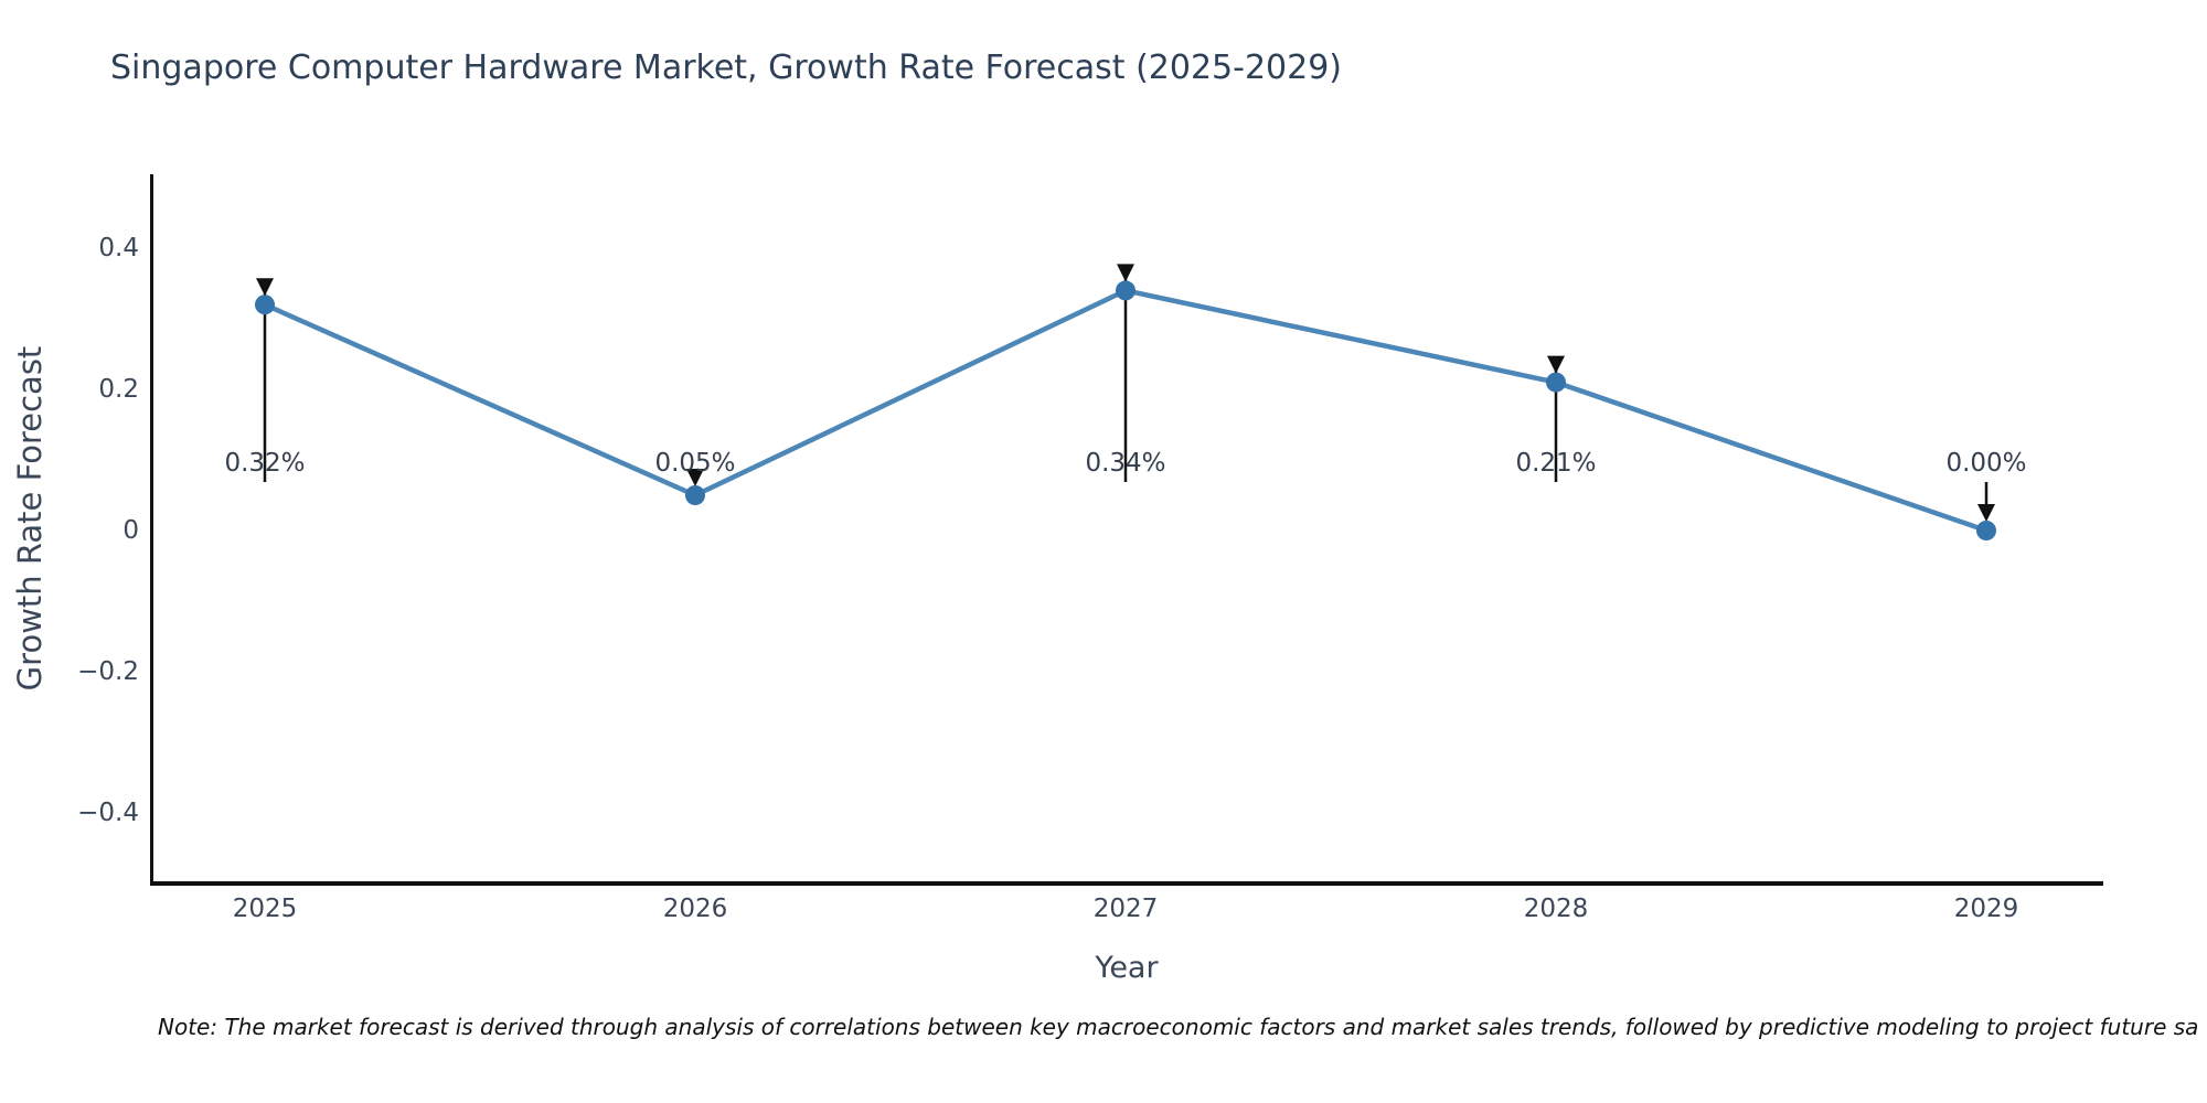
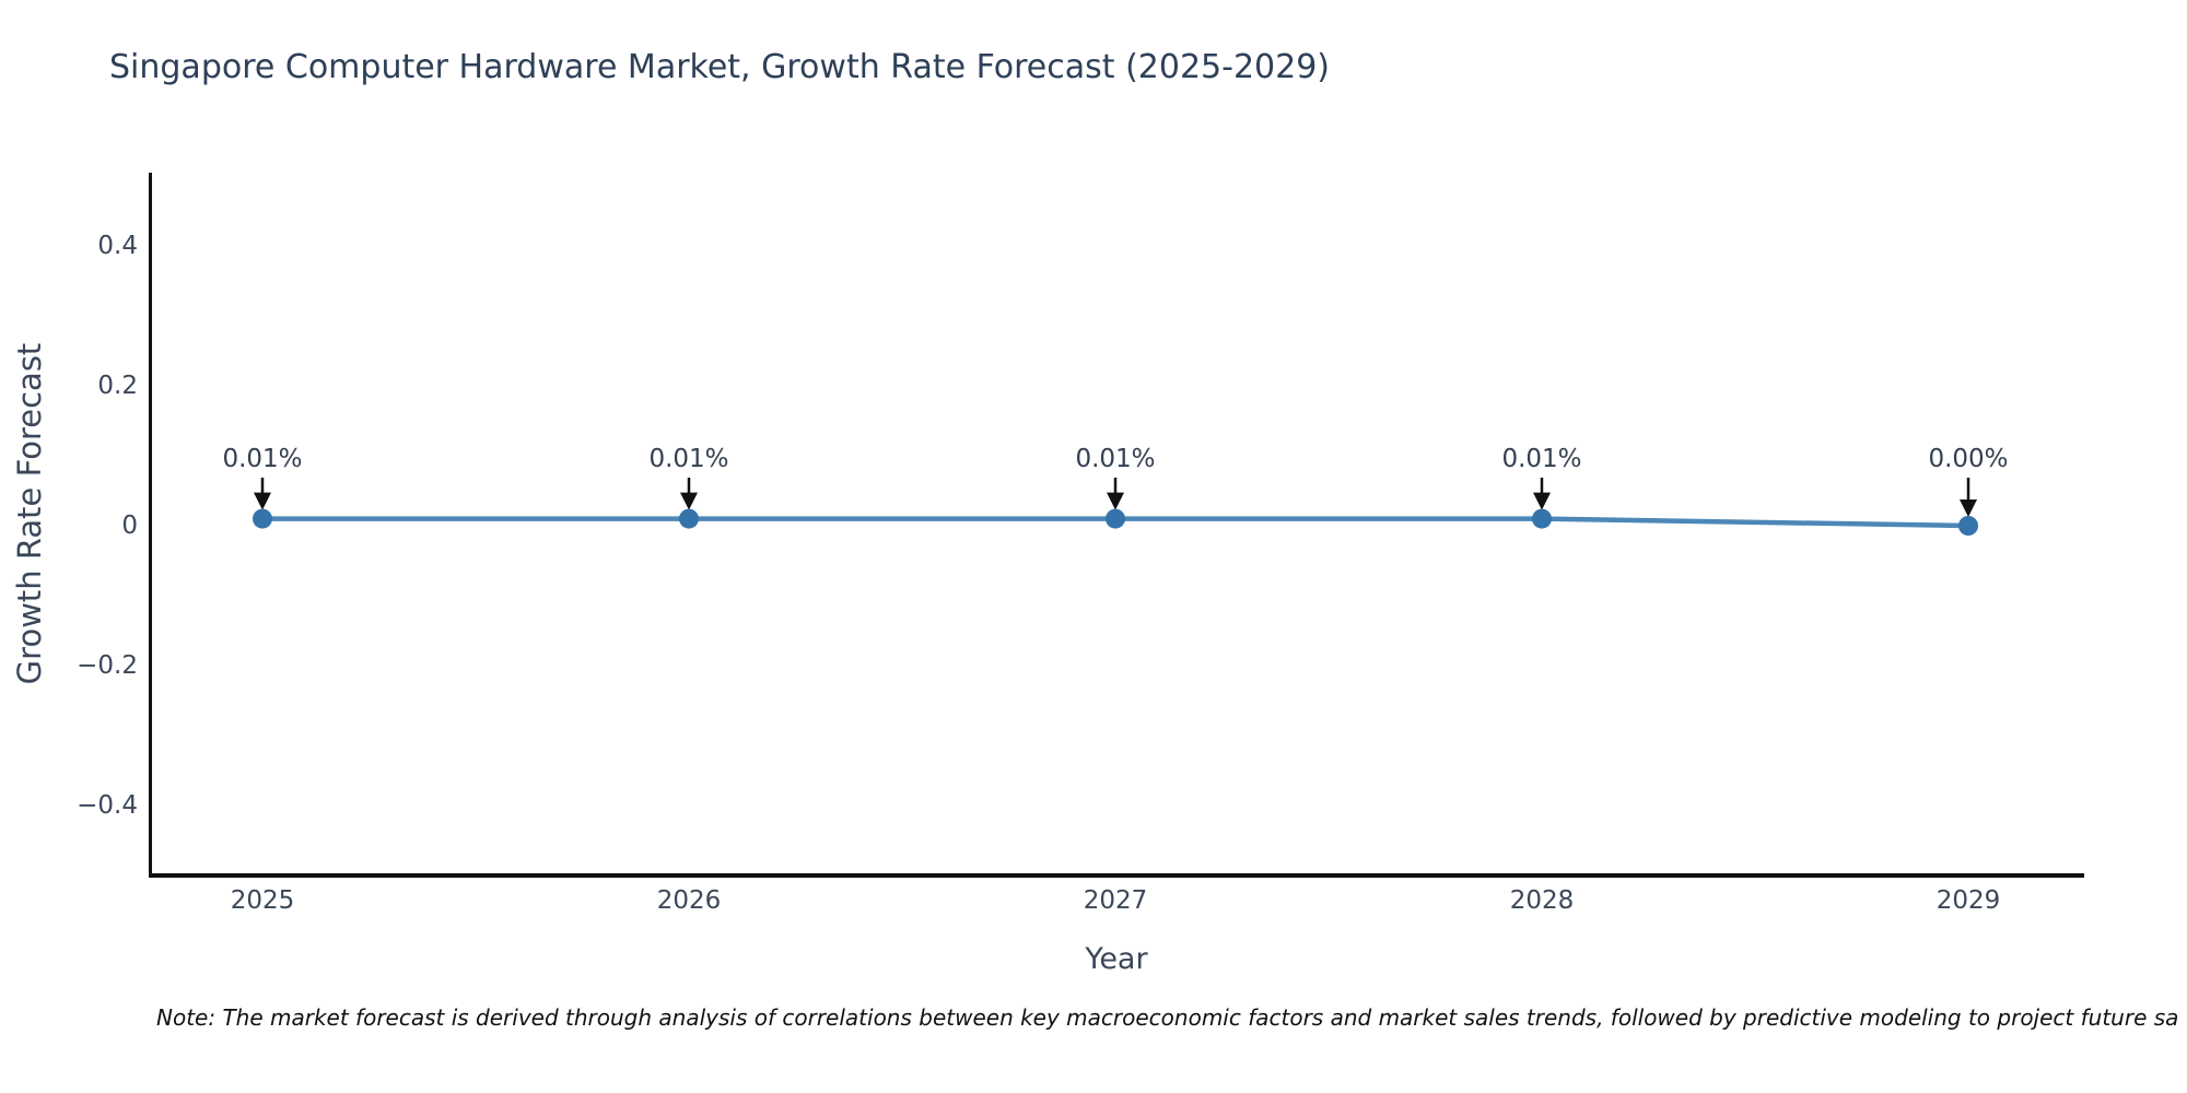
2025: 0.32% -> 0.01%
2026: 0.05% -> 0.01%
2027: 0.34% -> 0.01%
2028: 0.21% -> 0.01%
